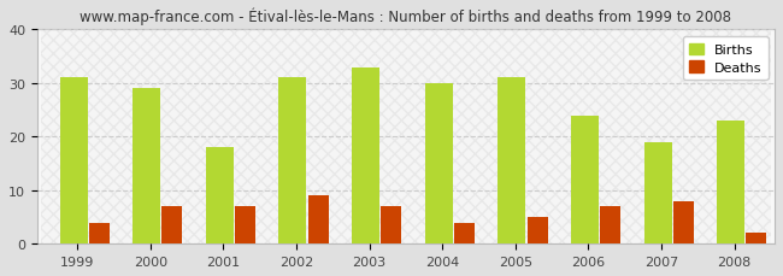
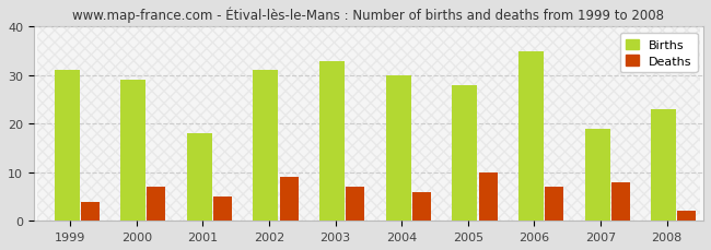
Deaths/2001: 7 -> 5
Deaths/2004: 4 -> 6
Births/2005: 31 -> 28
Deaths/2005: 5 -> 10
Births/2006: 24 -> 35
